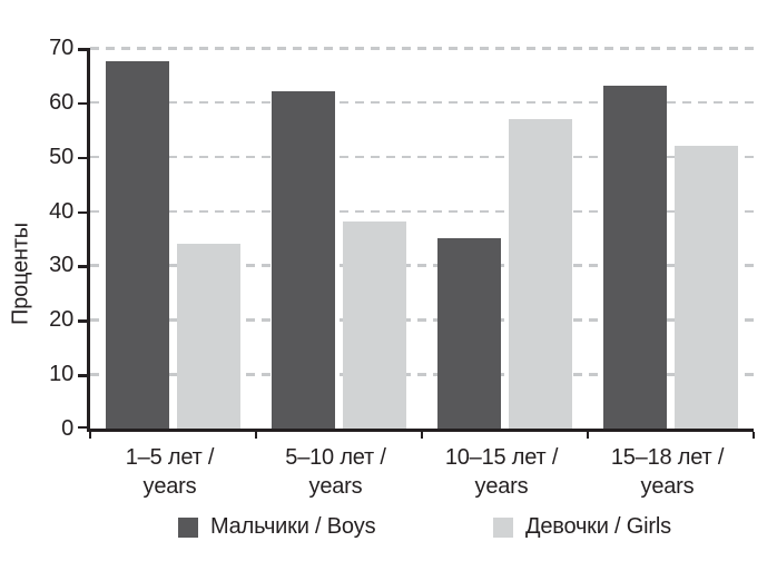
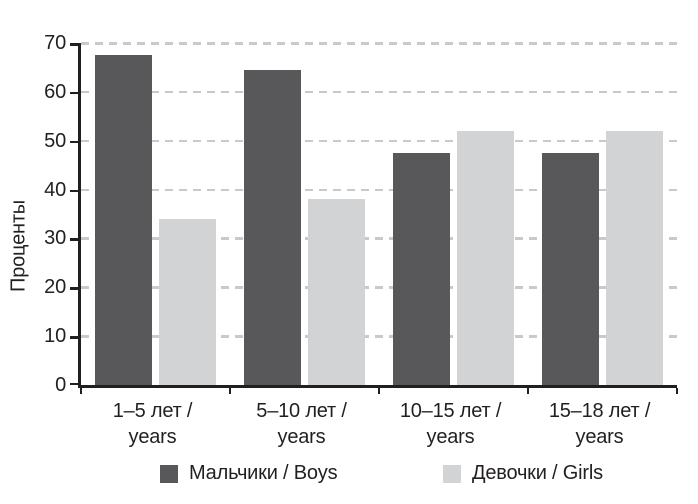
Мальчики / Boys/5–10 лет /: 62 -> 64
Мальчики / Boys/10–15 лет /: 35 -> 48
Девочки / Girls/10–15 лет /: 57 -> 52
Мальчики / Boys/15–18 лет /: 63 -> 48
